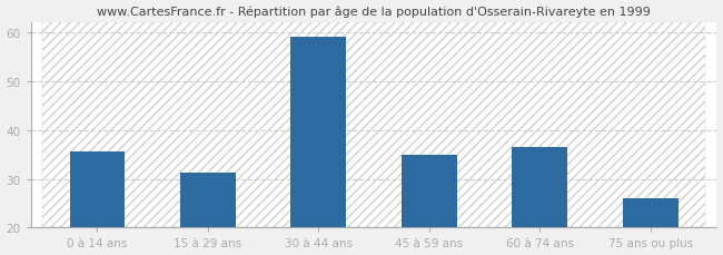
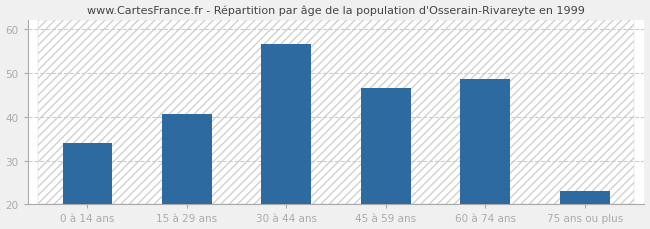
0 à 14 ans: 35.5 -> 34.0
15 à 29 ans: 31.2 -> 40.5
30 à 44 ans: 59.0 -> 56.5
45 à 59 ans: 34.8 -> 46.5
60 à 74 ans: 36.5 -> 48.5
75 ans ou plus: 26.0 -> 23.0
